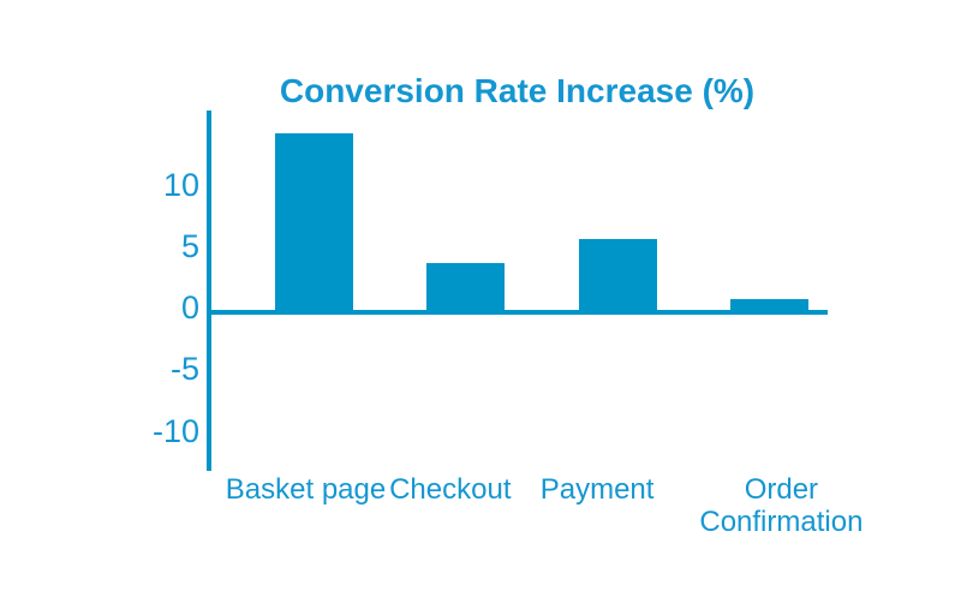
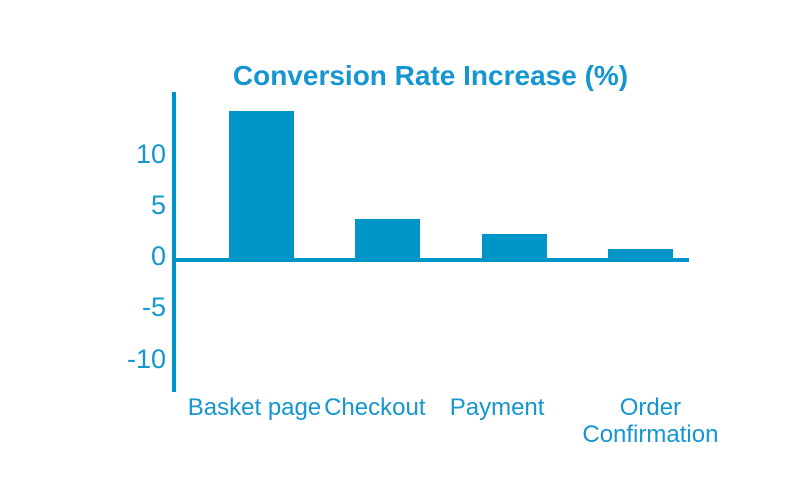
Payment: 5.8 -> 2.3
